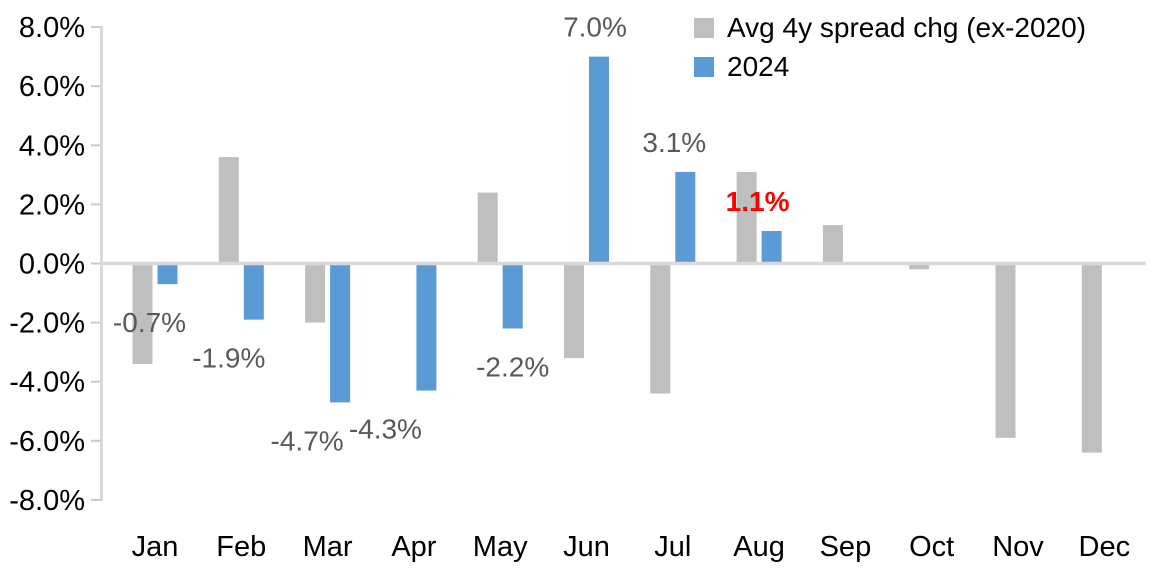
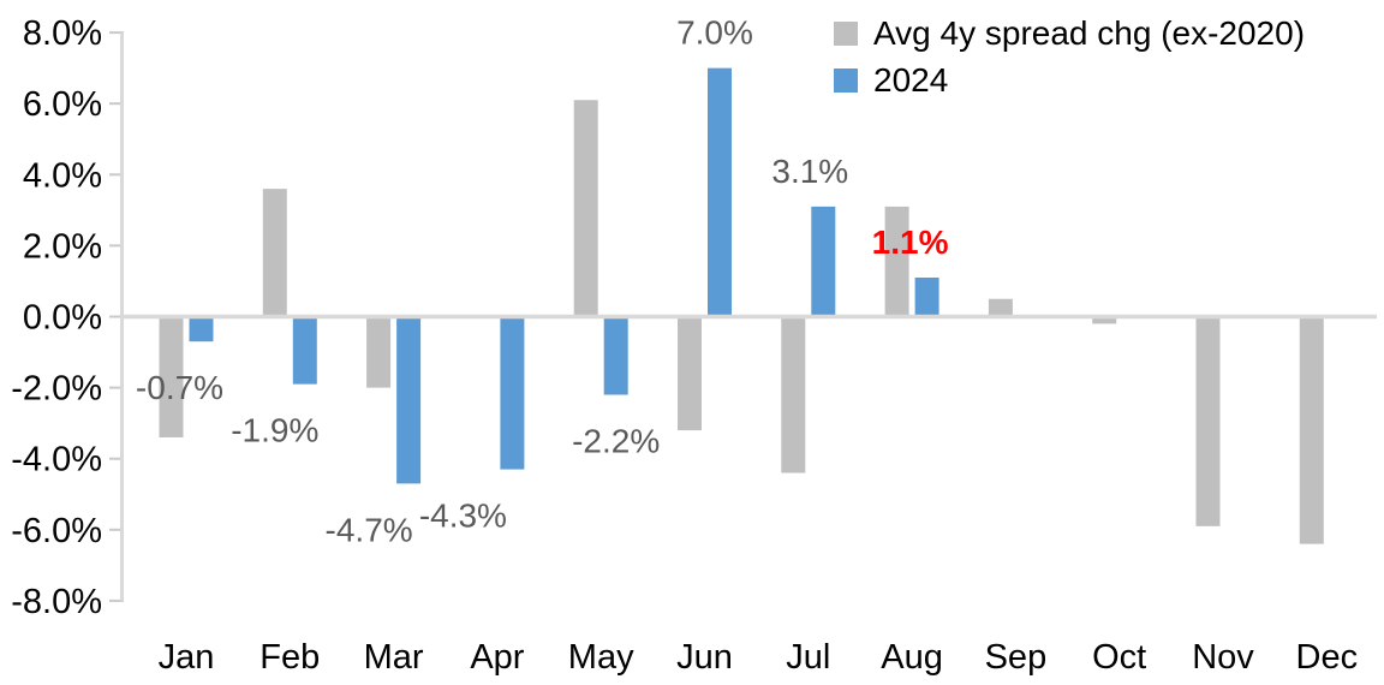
Avg 4y spread chg (ex-2020)/May: 2.4% -> 6.1%
Avg 4y spread chg (ex-2020)/Sep: 1.3% -> 0.5%
